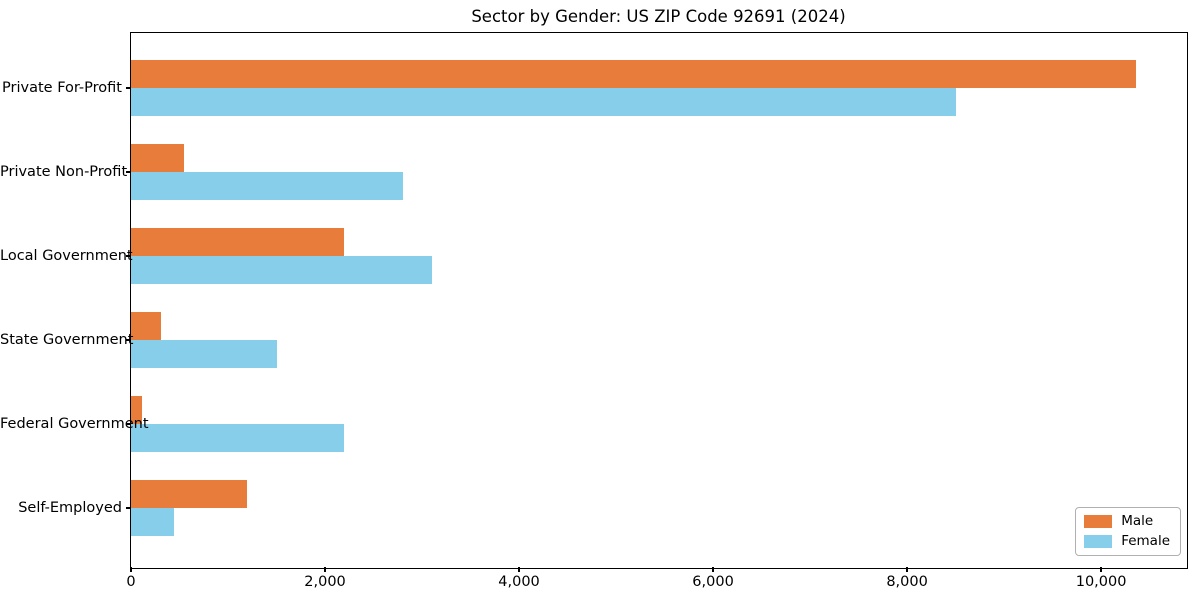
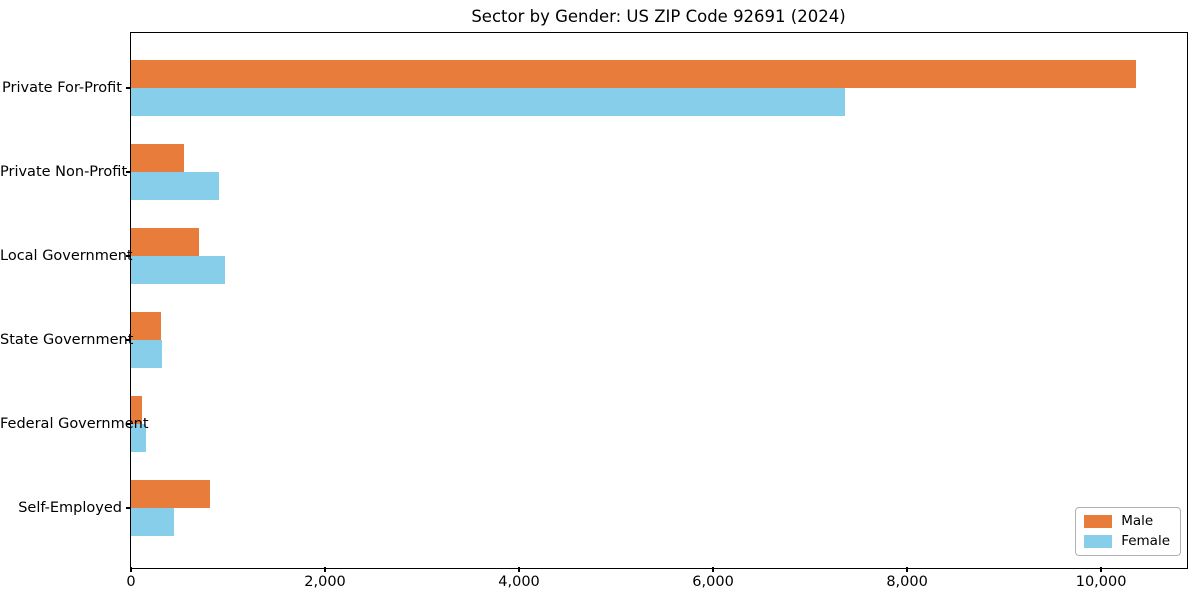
Female/Private For-Profit: 8500 -> 7400
Female/Private Non-Profit: 2800 -> 900
Male/Local Government: 2200 -> 700
Female/Local Government: 3100 -> 1000
Female/State Government: 1500 -> 300
Female/Federal Government: 2200 -> 200
Male/Self-Employed: 1200 -> 800
